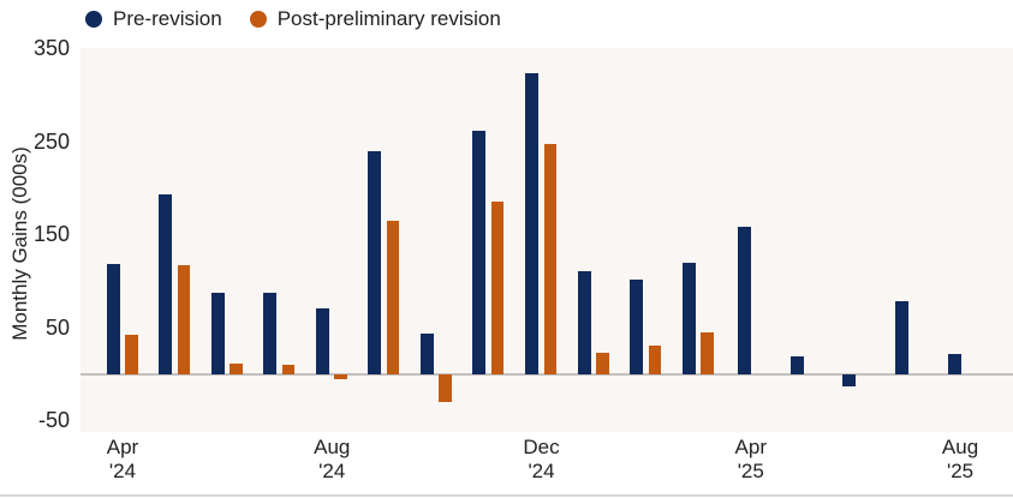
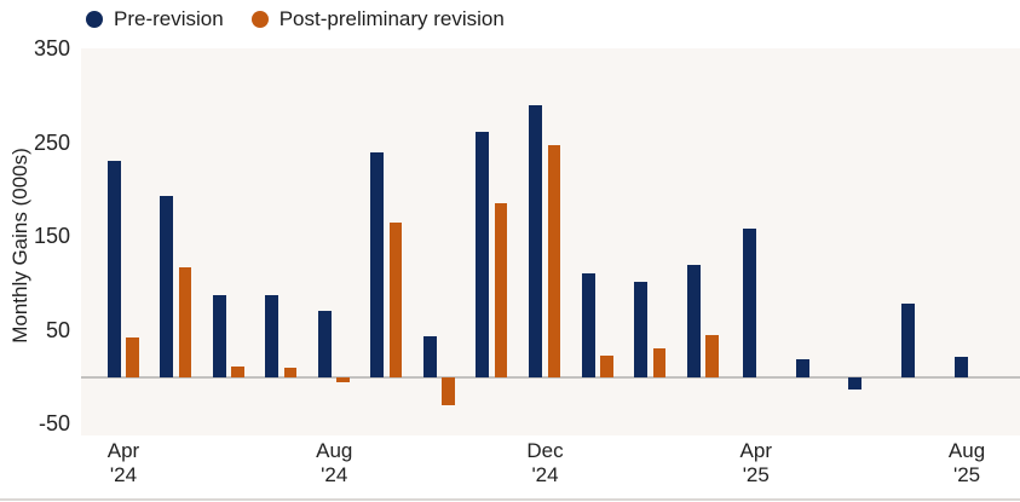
Pre-revision/Apr '24: 120 -> 230
Pre-revision/Dec '24: 320 -> 290
